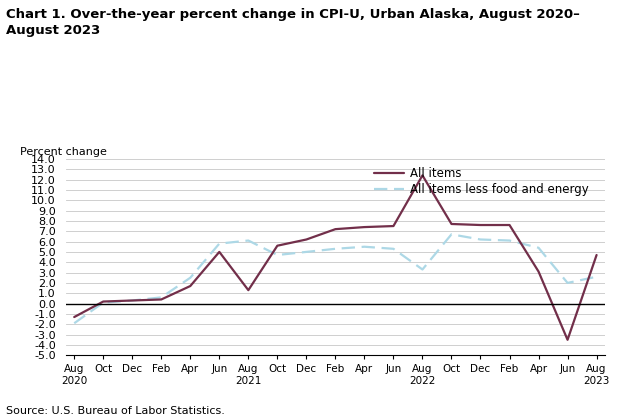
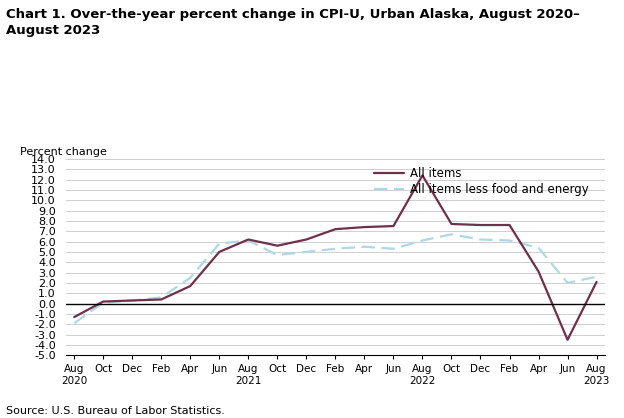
All items/Aug 2021: 1.3 -> 6.2
All items less food and energy/Aug 2022: 3.3 -> 6.1
All items/Aug 2023: 4.7 -> 2.1
